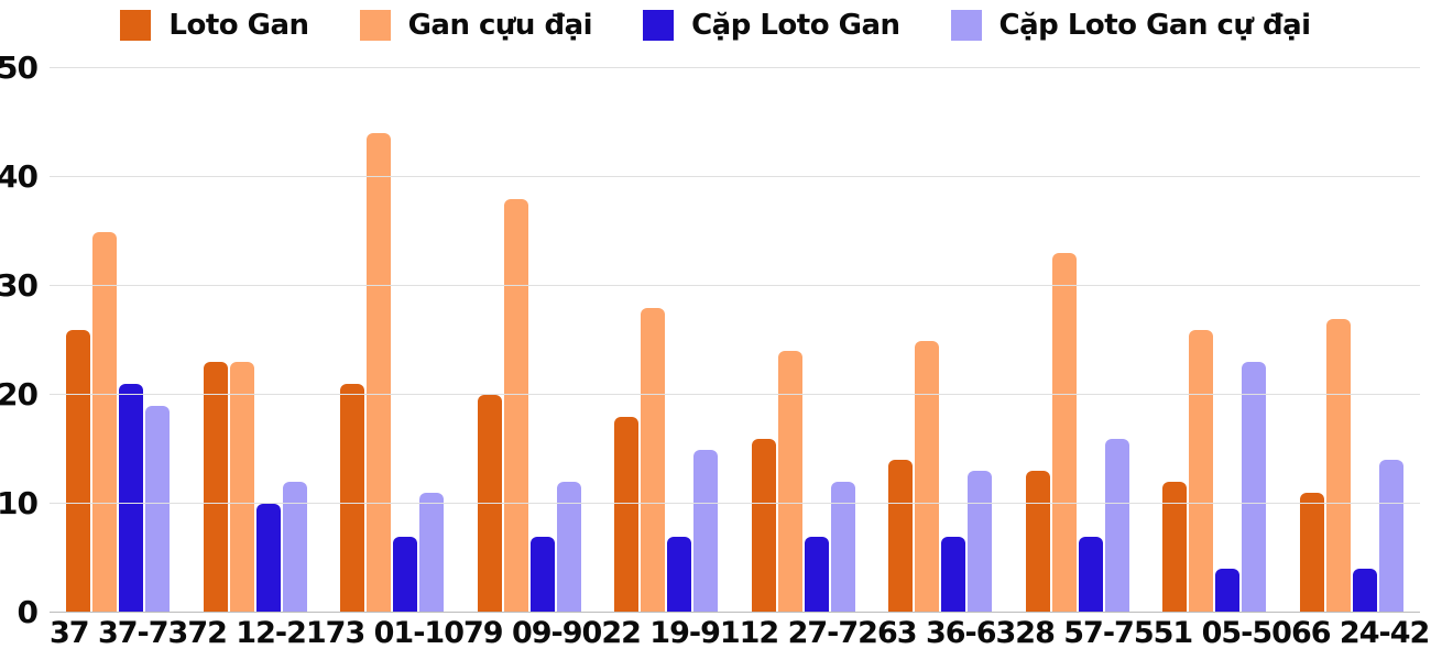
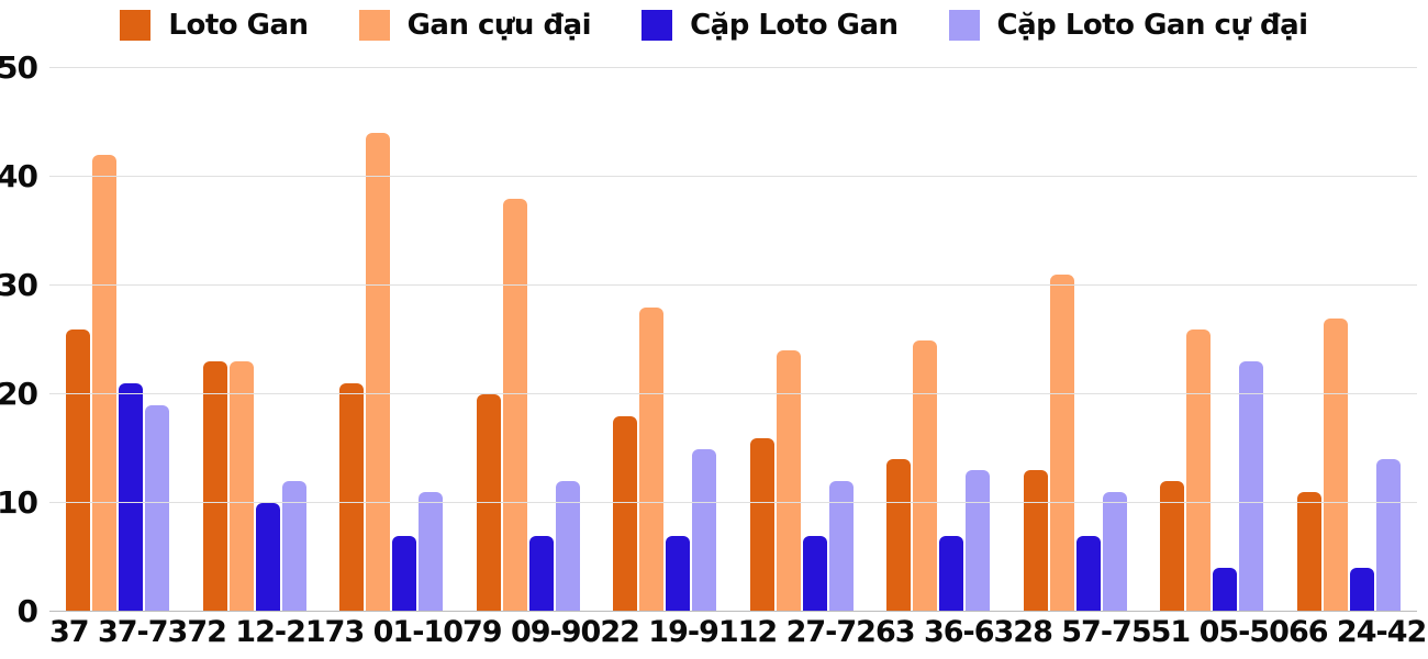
Gan cựu đại/37 37-73: 35 -> 42
Gan cựu đại/28 57-75: 33 -> 31
Cặp Loto Gan cự đại/28 57-75: 16 -> 11
